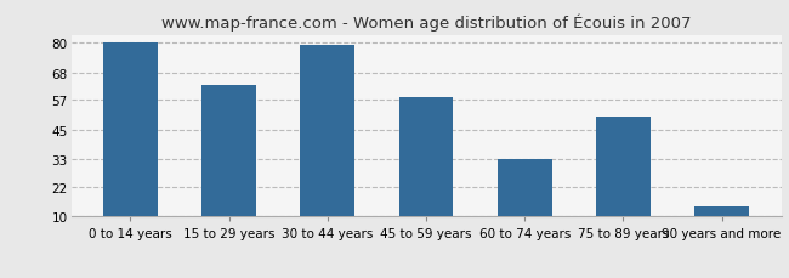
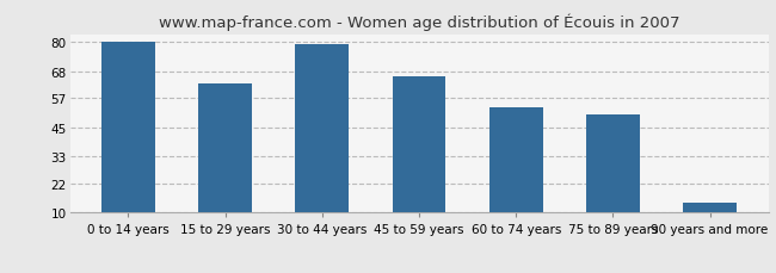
45 to 59 years: 58 -> 66
60 to 74 years: 33 -> 53
